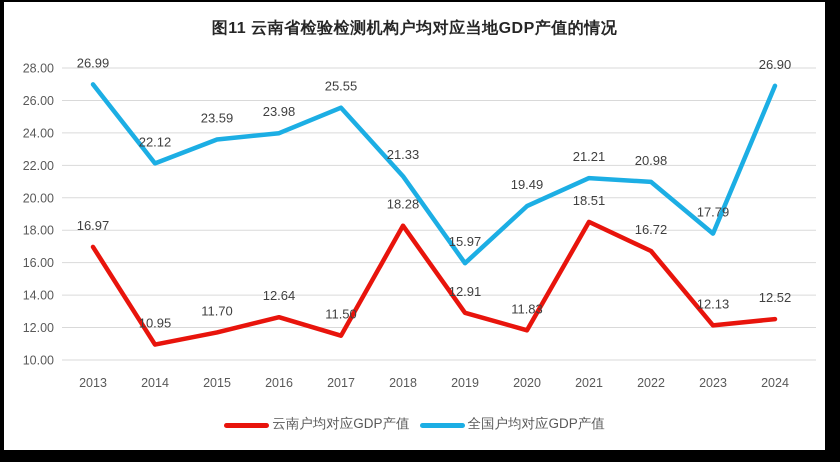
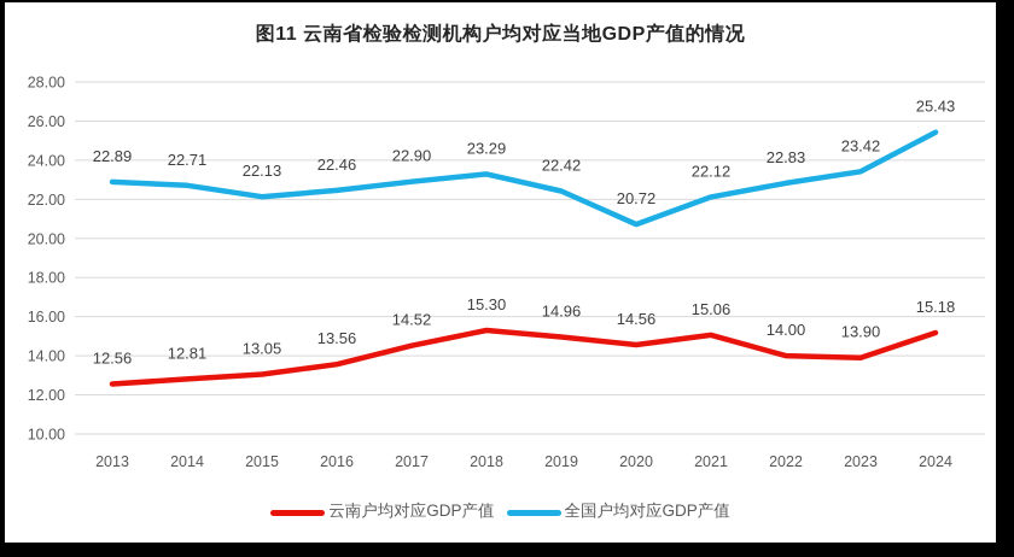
云南户均对应GDP产值/2013: 16.97 -> 12.56
全国户均对应GDP产值/2013: 26.99 -> 22.89
云南户均对应GDP产值/2014: 10.95 -> 12.81
全国户均对应GDP产值/2014: 22.12 -> 22.71
云南户均对应GDP产值/2015: 11.70 -> 13.05
全国户均对应GDP产值/2015: 23.59 -> 22.13
云南户均对应GDP产值/2016: 12.64 -> 13.56
全国户均对应GDP产值/2016: 23.98 -> 22.46
云南户均对应GDP产值/2017: 11.50 -> 14.52
全国户均对应GDP产值/2017: 25.55 -> 22.90
云南户均对应GDP产值/2018: 18.28 -> 15.30
全国户均对应GDP产值/2018: 21.33 -> 23.29
云南户均对应GDP产值/2019: 12.91 -> 14.96
全国户均对应GDP产值/2019: 15.97 -> 22.42
云南户均对应GDP产值/2020: 11.83 -> 14.56
全国户均对应GDP产值/2020: 19.49 -> 20.72
云南户均对应GDP产值/2021: 18.51 -> 15.06
全国户均对应GDP产值/2021: 21.21 -> 22.12
云南户均对应GDP产值/2022: 16.72 -> 14.00
全国户均对应GDP产值/2022: 20.98 -> 22.83
云南户均对应GDP产值/2023: 12.13 -> 13.90
全国户均对应GDP产值/2023: 17.79 -> 23.42
云南户均对应GDP产值/2024: 12.52 -> 15.18
全国户均对应GDP产值/2024: 26.90 -> 25.43
